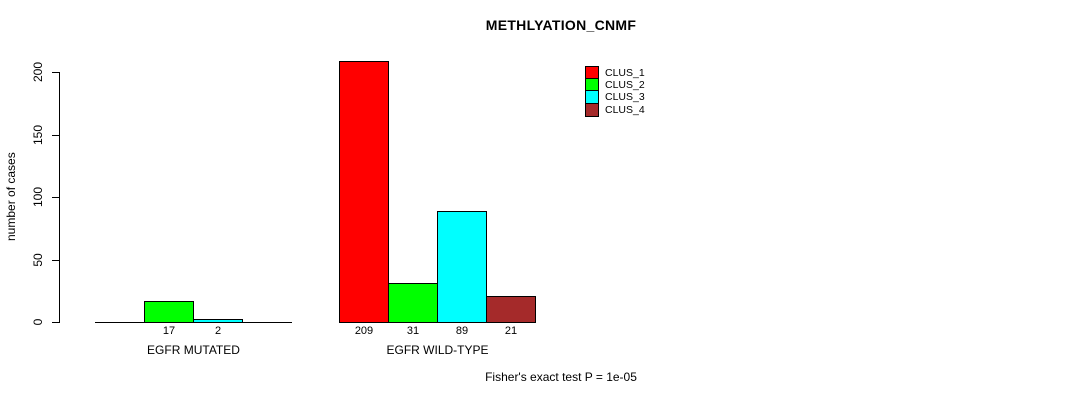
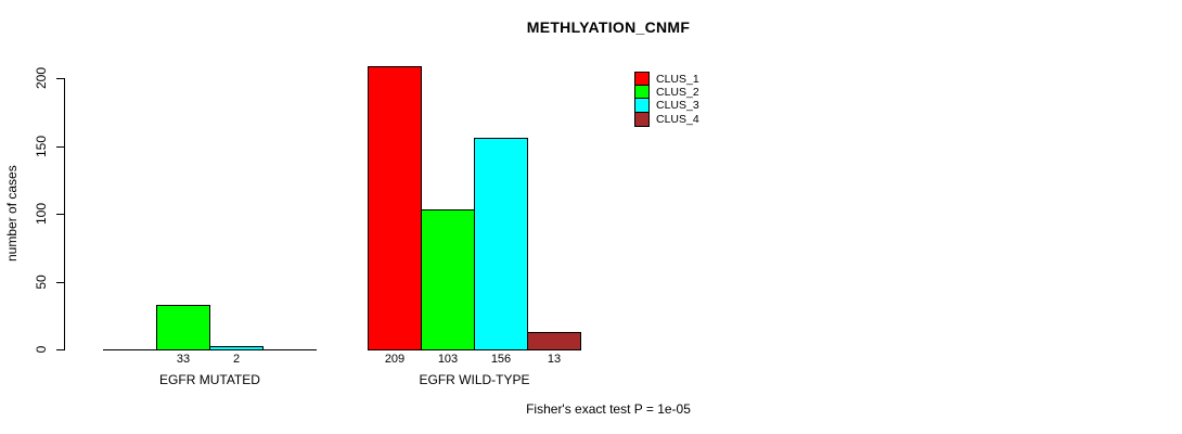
CLUS_2/EGFR MUTATED: 17 -> 33
CLUS_2/EGFR WILD-TYPE: 31 -> 103
CLUS_3/EGFR WILD-TYPE: 89 -> 156
CLUS_4/EGFR WILD-TYPE: 21 -> 13
